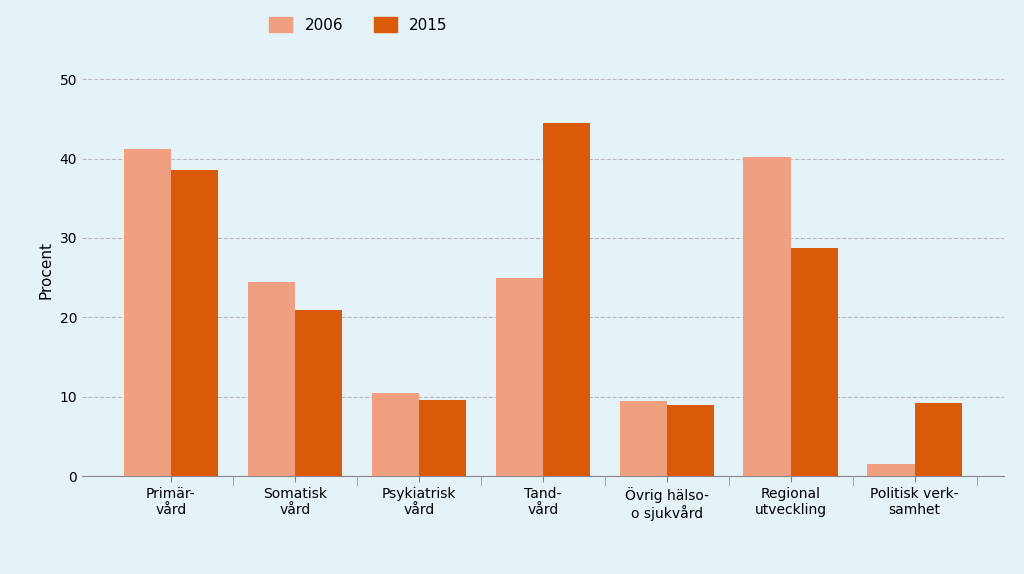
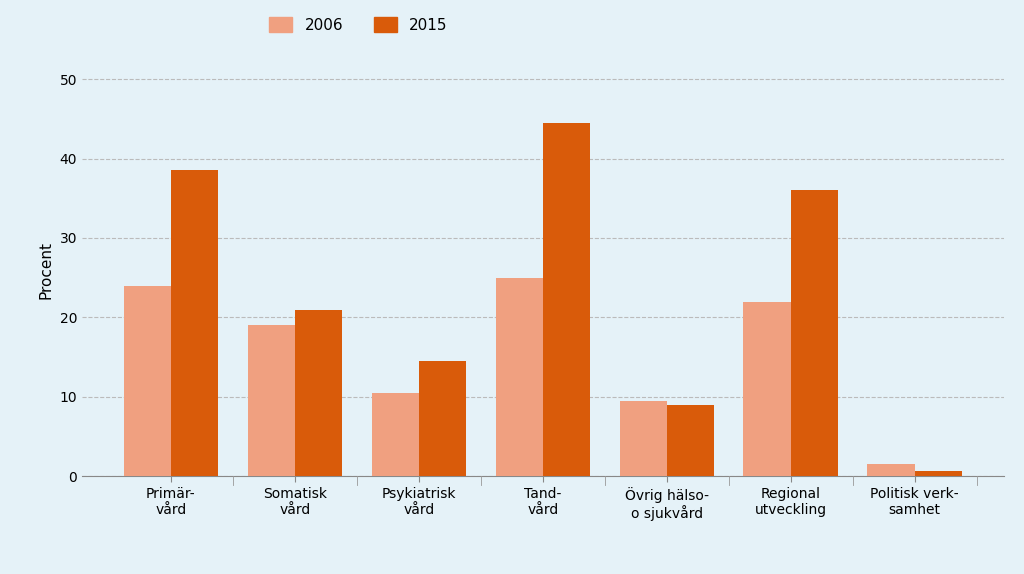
2006/Primär- vård: 41.2 -> 24.0
2006/Somatisk vård: 24.4 -> 19.0
2015/Psykiatrisk vård: 9.6 -> 14.5
2006/Regional utveckling: 40.2 -> 22.0
2015/Regional utveckling: 28.8 -> 36.0
2015/Politisk verk- samhet: 9.2 -> 0.7
